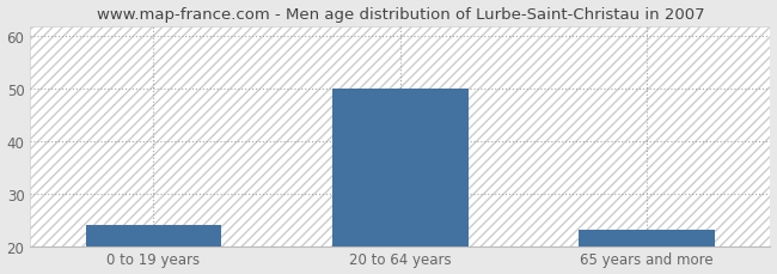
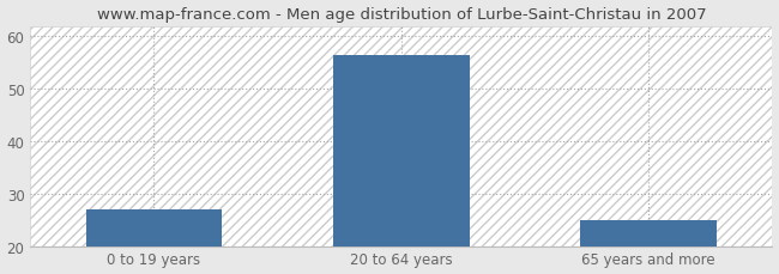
0 to 19 years: 24.0 -> 27.0
20 to 64 years: 50.0 -> 56.5
65 years and more: 23.0 -> 25.0
